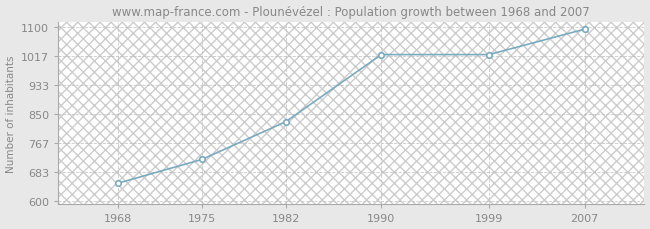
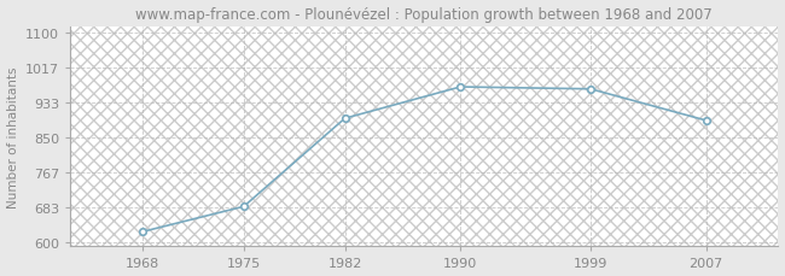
1968: 651 -> 625
1975: 719 -> 685
1982: 827 -> 895
1990: 1020 -> 970
1999: 1020 -> 965
2007: 1093 -> 890
